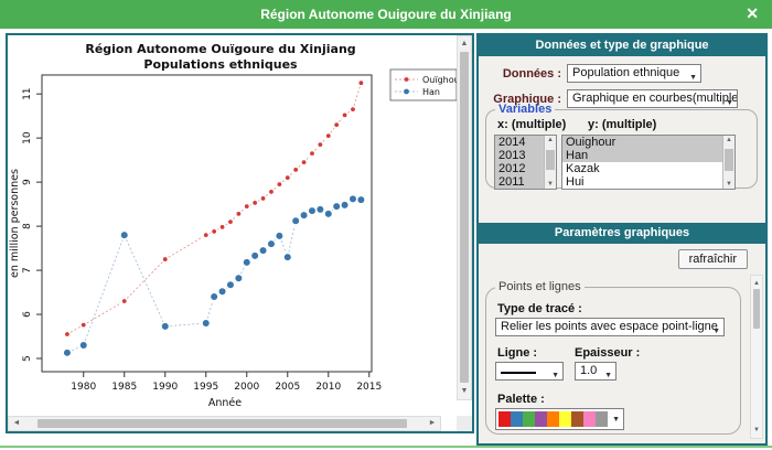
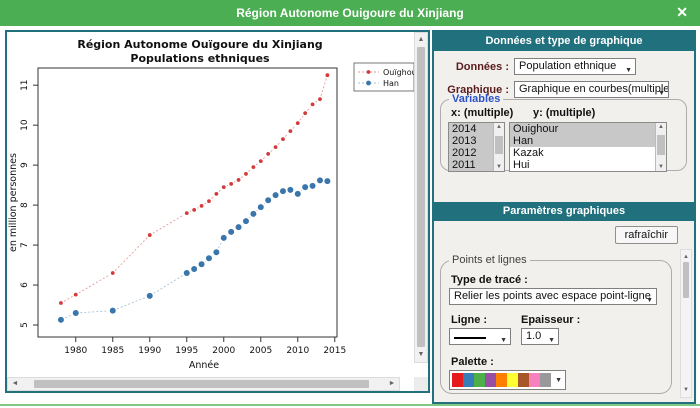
Han/1985: 7.8 -> 5.4
Han/1995: 5.8 -> 6.3
Han/2005: 7.3 -> 8.0
